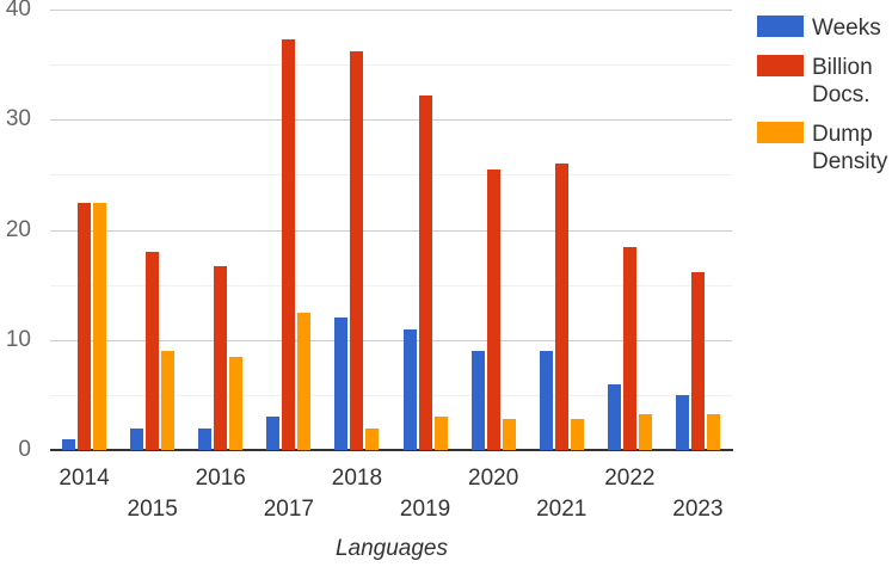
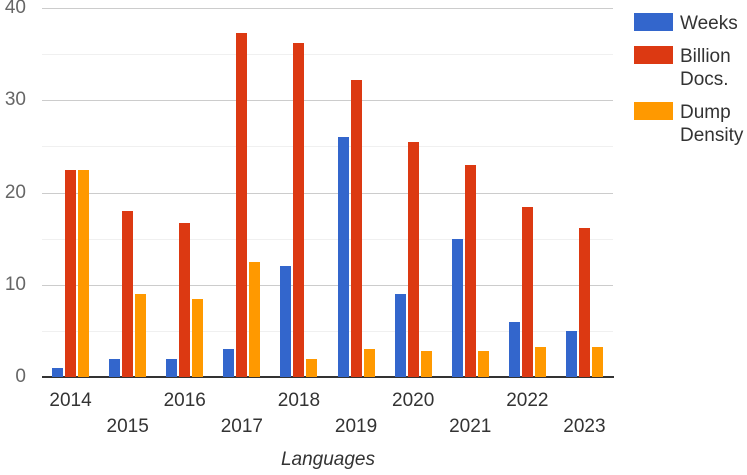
Weeks/2019: 11 -> 26
Weeks/2021: 9 -> 15
Billion Docs./2021: 26 -> 23
